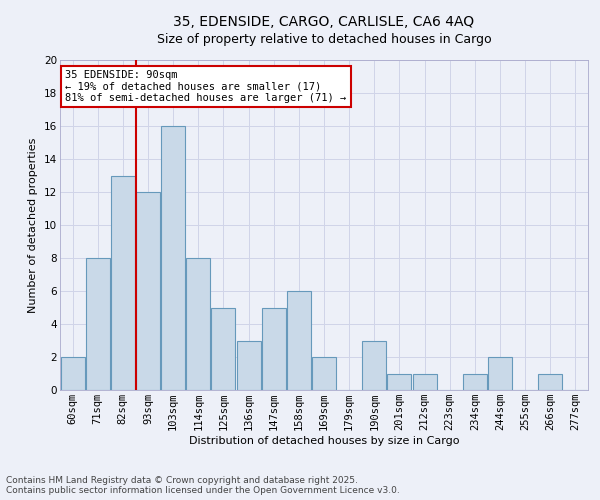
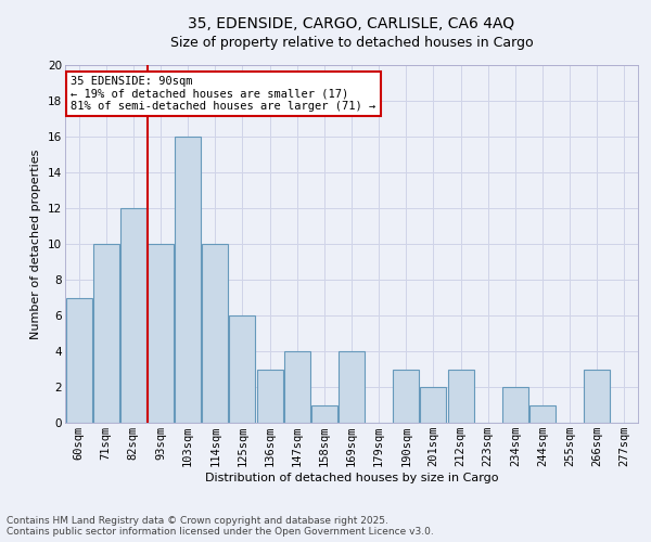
60sqm: 2 -> 7
71sqm: 8 -> 10
82sqm: 13 -> 12
93sqm: 12 -> 10
114sqm: 8 -> 10
125sqm: 5 -> 6
147sqm: 5 -> 4
158sqm: 6 -> 1
169sqm: 2 -> 4
201sqm: 1 -> 2
212sqm: 1 -> 3
234sqm: 1 -> 2
244sqm: 2 -> 1
266sqm: 1 -> 3
